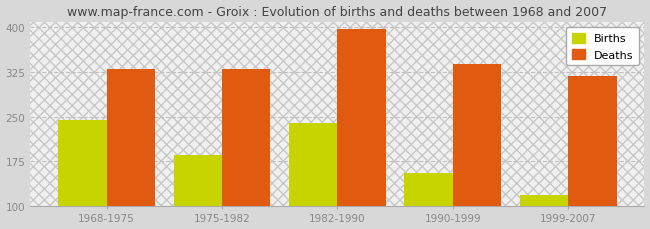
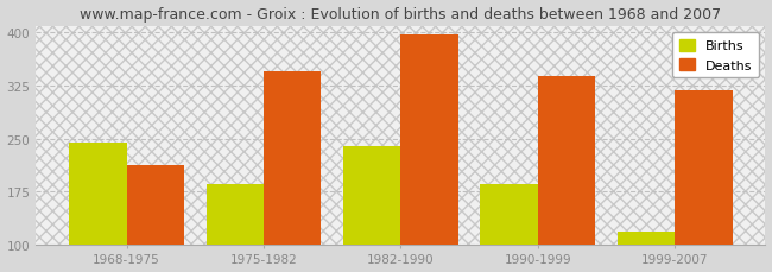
Deaths/1968-1975: 330 -> 212
Deaths/1975-1982: 330 -> 346
Births/1990-1999: 155 -> 186
